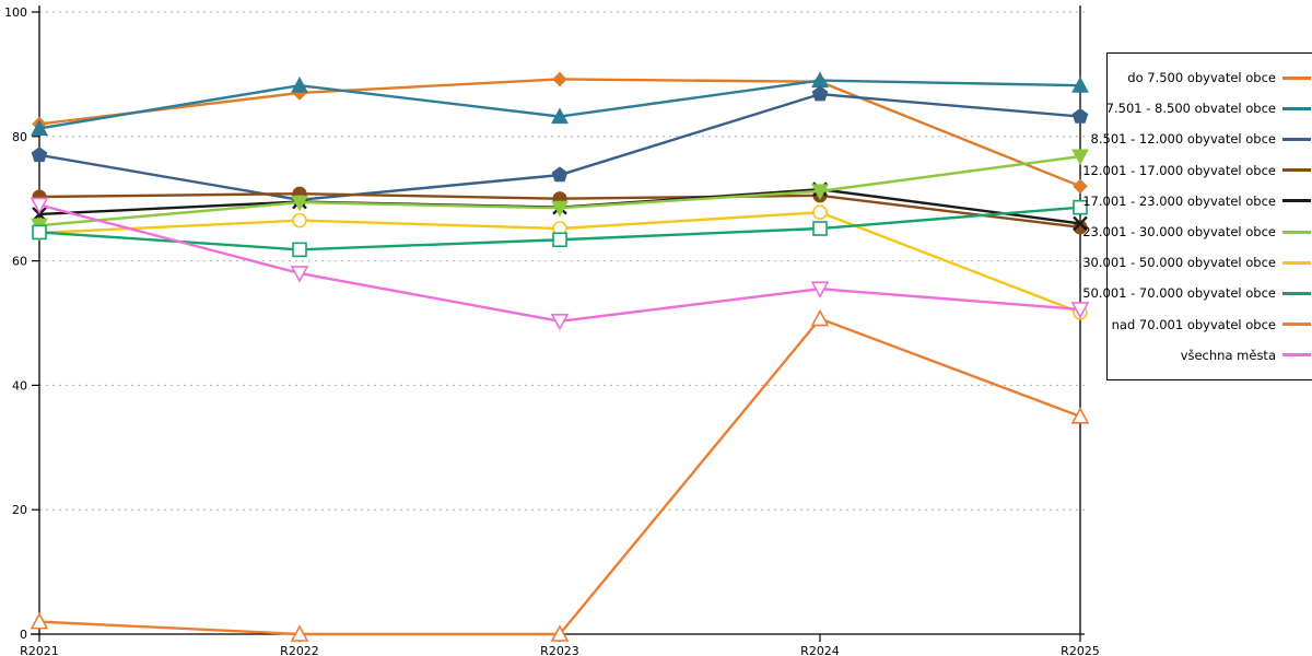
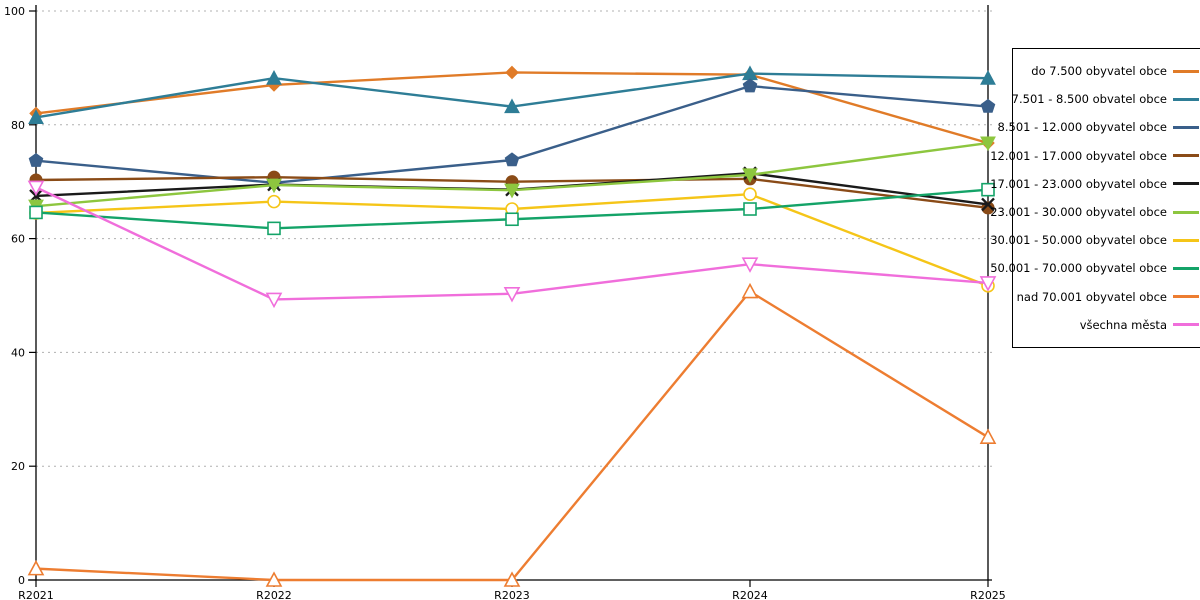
8.501 - 12.000 obyvatel obce/R2021: 77 -> 74
všechna města/R2022: 58 -> 49
do 7.500 obyvatel obce/R2025: 72 -> 77
nad 70.001 obyvatel obce/R2025: 35 -> 25
